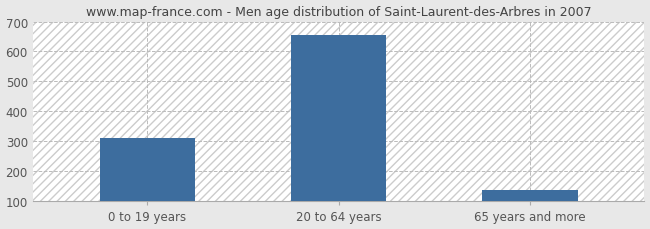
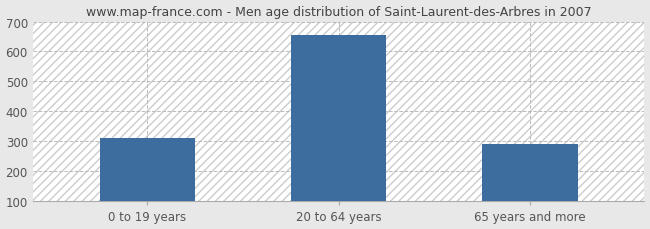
65 years and more: 138 -> 290
